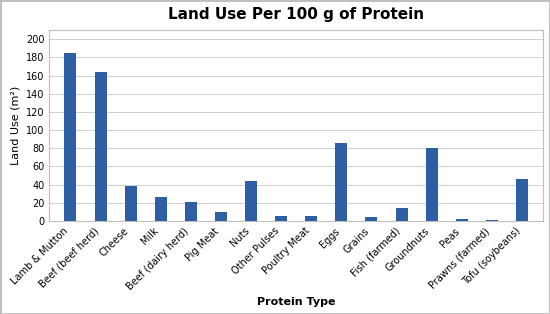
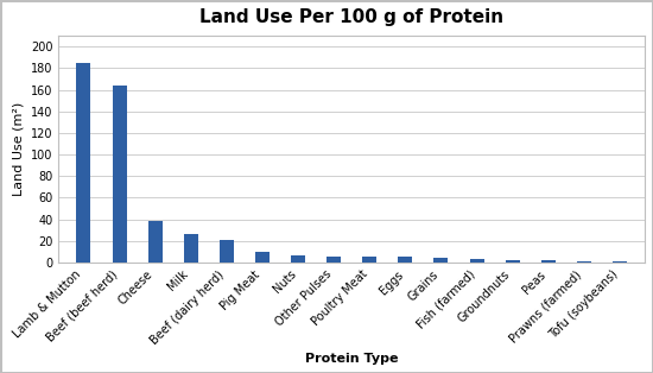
Nuts: 44 -> 7
Eggs: 86 -> 5
Fish (farmed): 14 -> 3
Groundnuts: 80 -> 2
Tofu (soybeans): 46 -> 1
